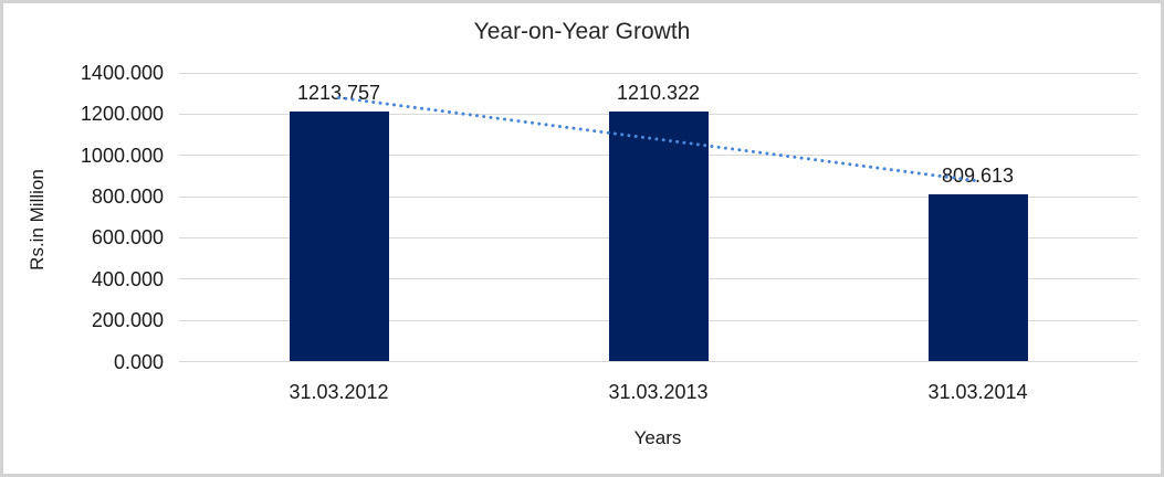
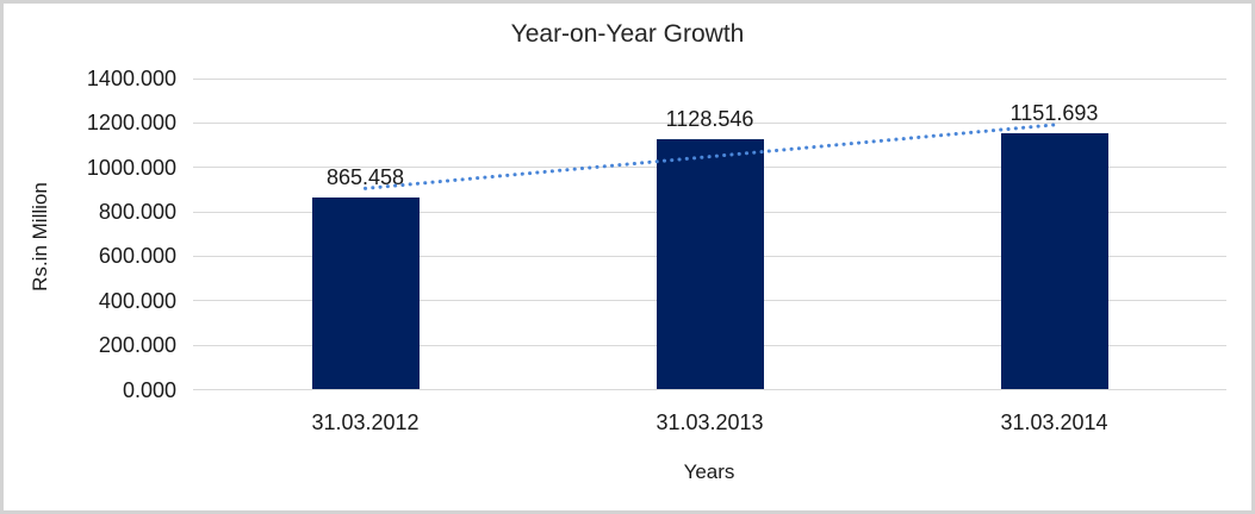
31.03.2012: 1213.757 -> 865.458
31.03.2013: 1210.322 -> 1128.546
31.03.2014: 809.613 -> 1151.693
